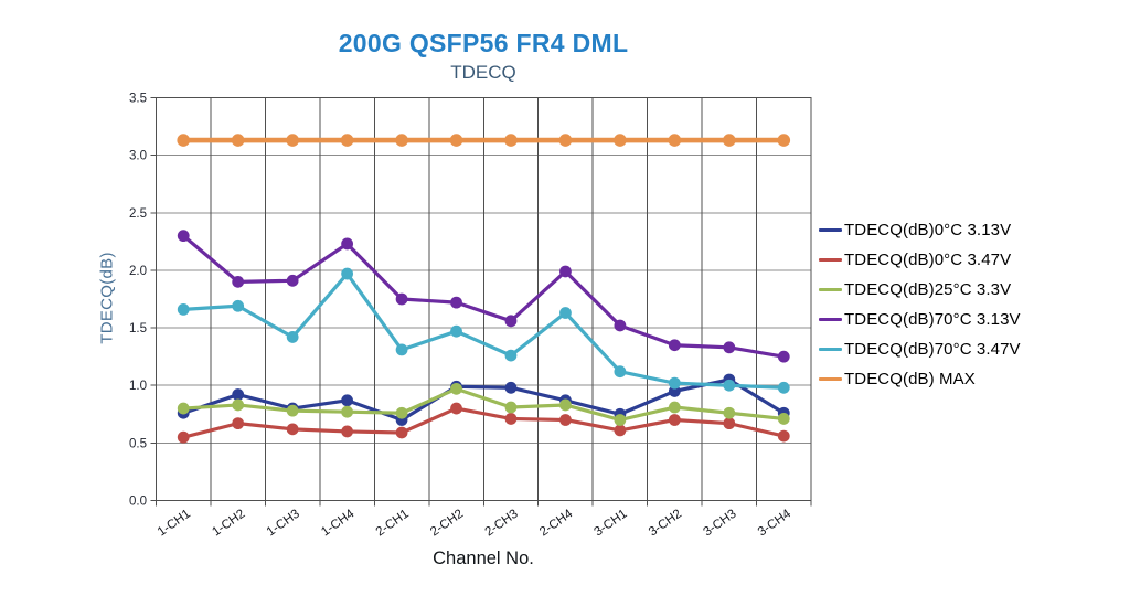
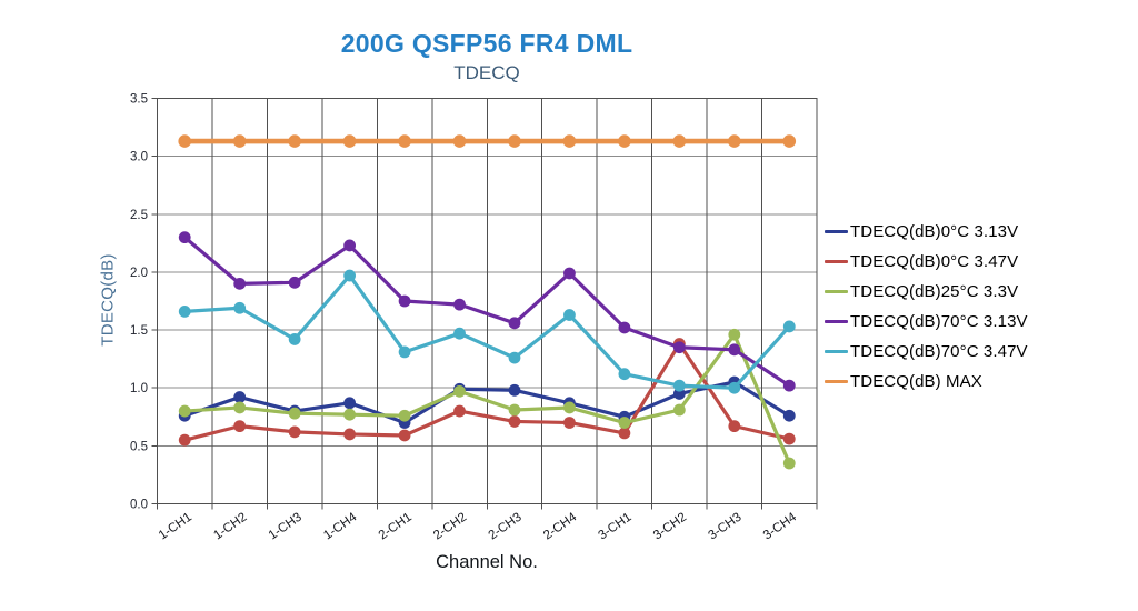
TDECQ(dB)0°C 3.47V/3-CH2: 0.70 -> 1.38
TDECQ(dB)25°C 3.3V/3-CH3: 0.76 -> 1.46
TDECQ(dB)25°C 3.3V/3-CH4: 0.71 -> 0.35
TDECQ(dB)70°C 3.13V/3-CH4: 1.25 -> 1.02
TDECQ(dB)70°C 3.47V/3-CH4: 0.98 -> 1.53
